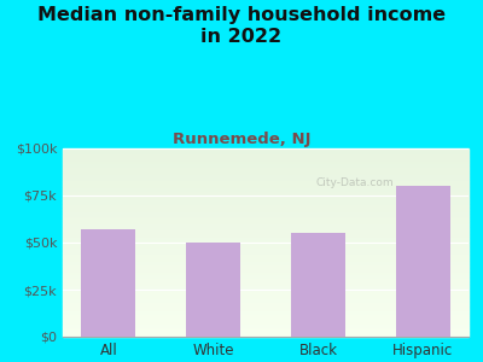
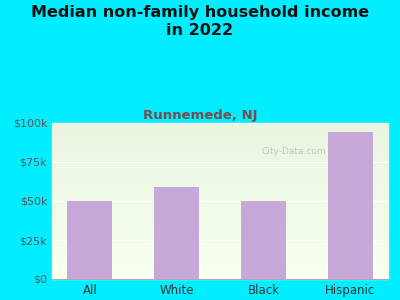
All: $57k -> $50k
White: $50k -> $59k
Black: $55k -> $50k
Hispanic: $80k -> $94k
